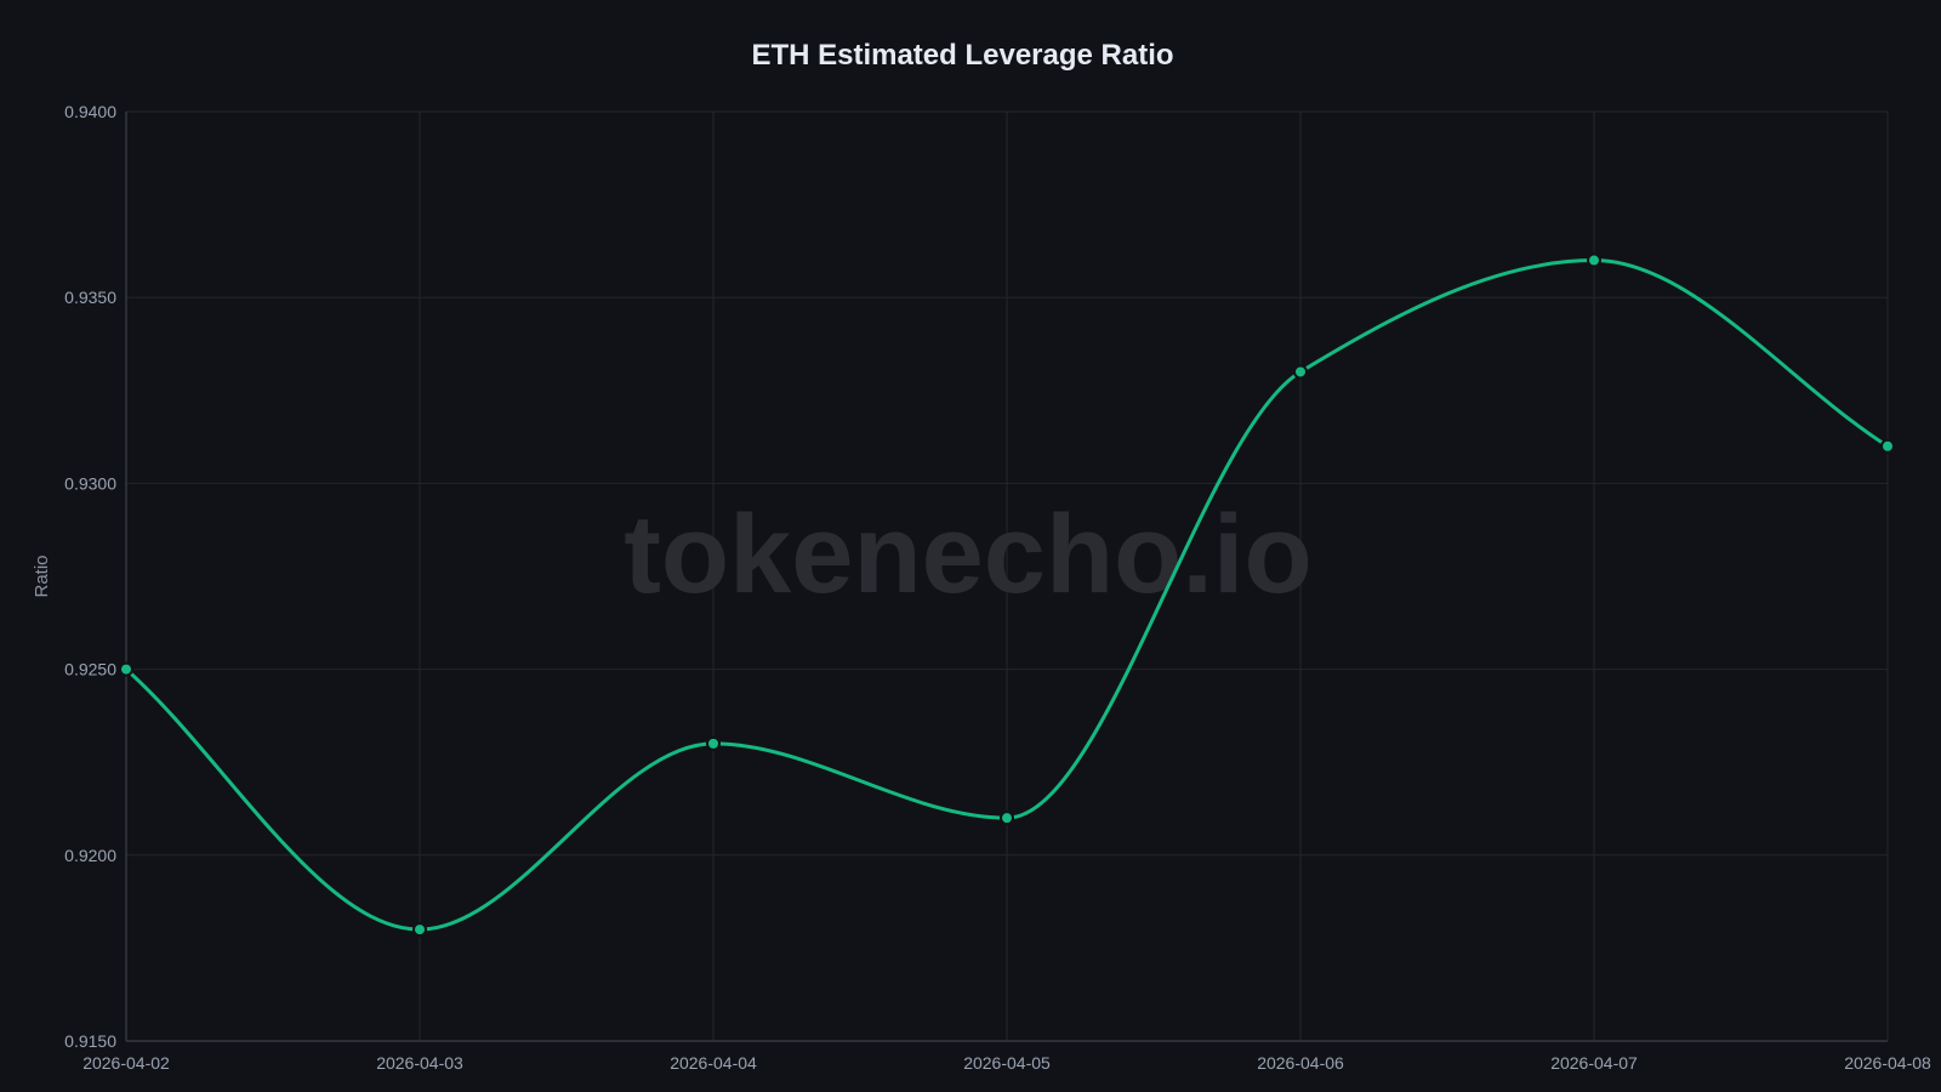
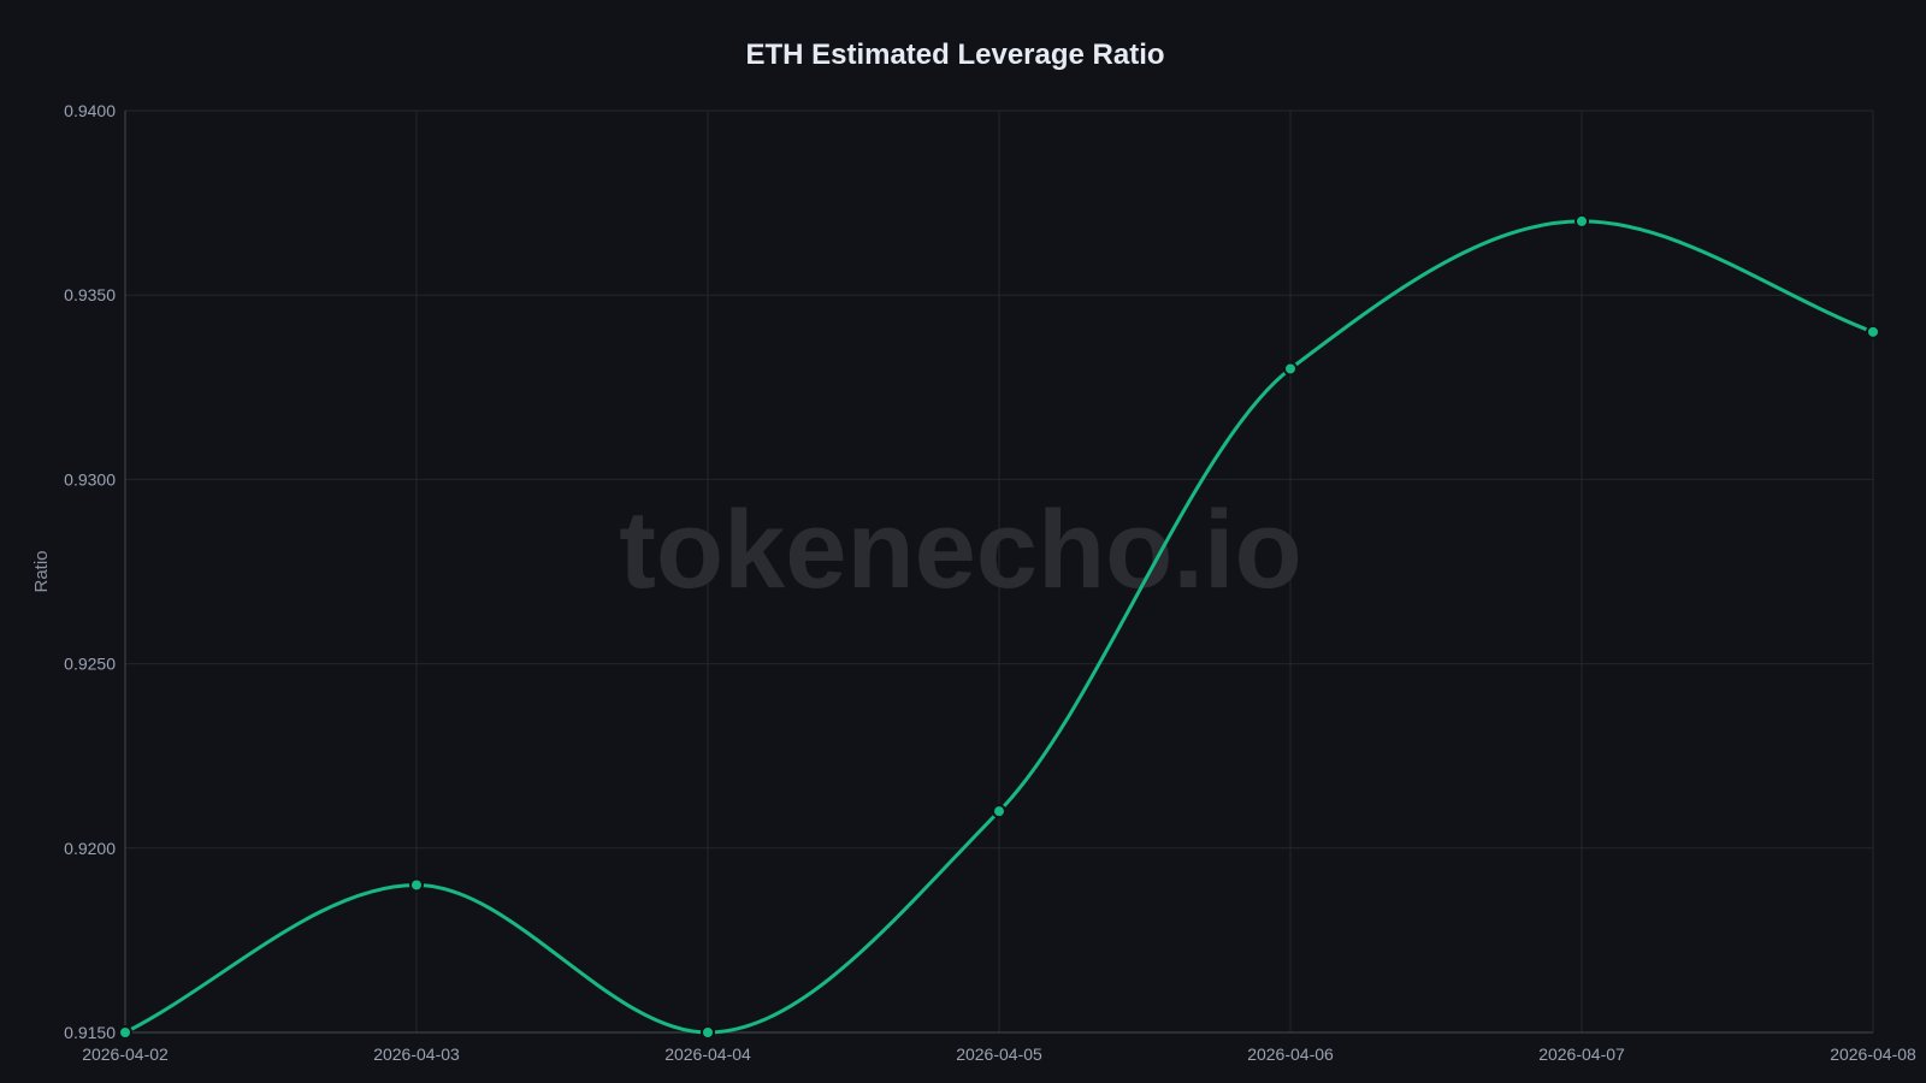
2026-04-02: 0.925 -> 0.915
2026-04-03: 0.918 -> 0.919
2026-04-04: 0.923 -> 0.915
2026-04-07: 0.936 -> 0.937
2026-04-08: 0.931 -> 0.934
